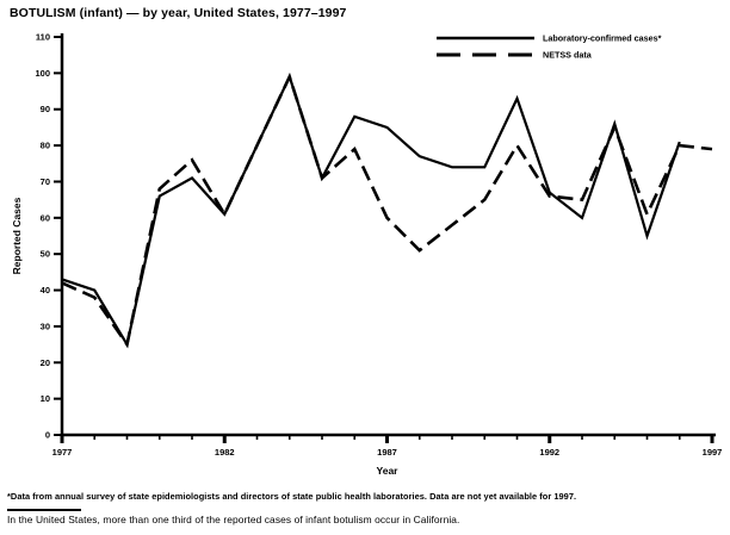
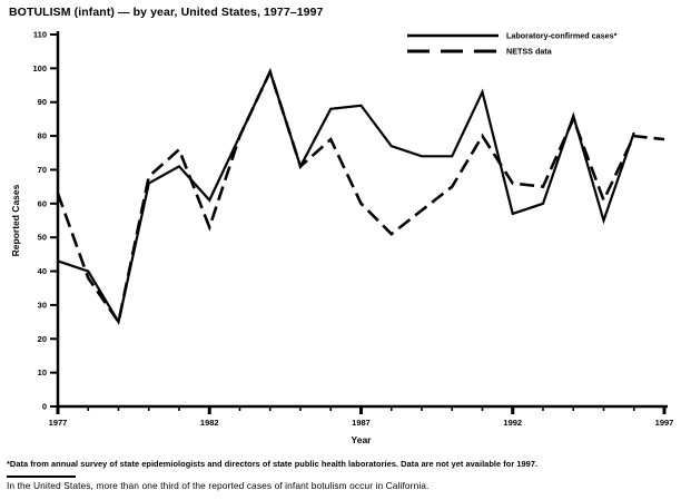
NETSS data/1977: 42 -> 63
NETSS data/1982: 61 -> 53
Laboratory-confirmed cases*/1987: 85 -> 89
Laboratory-confirmed cases*/1992: 67 -> 57
